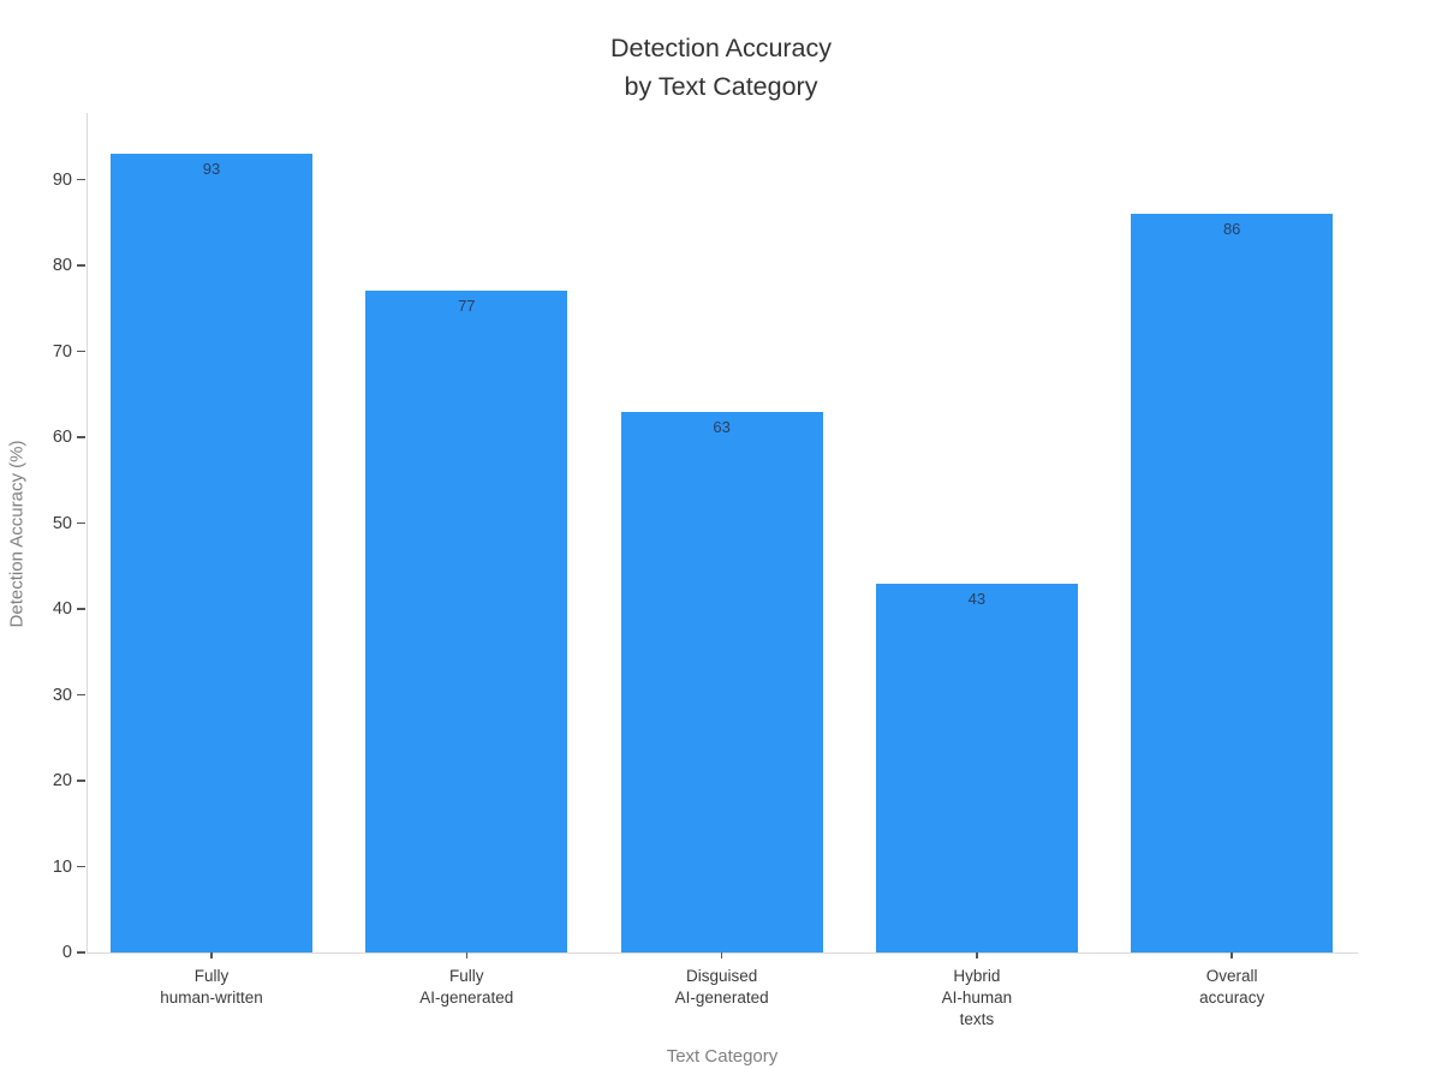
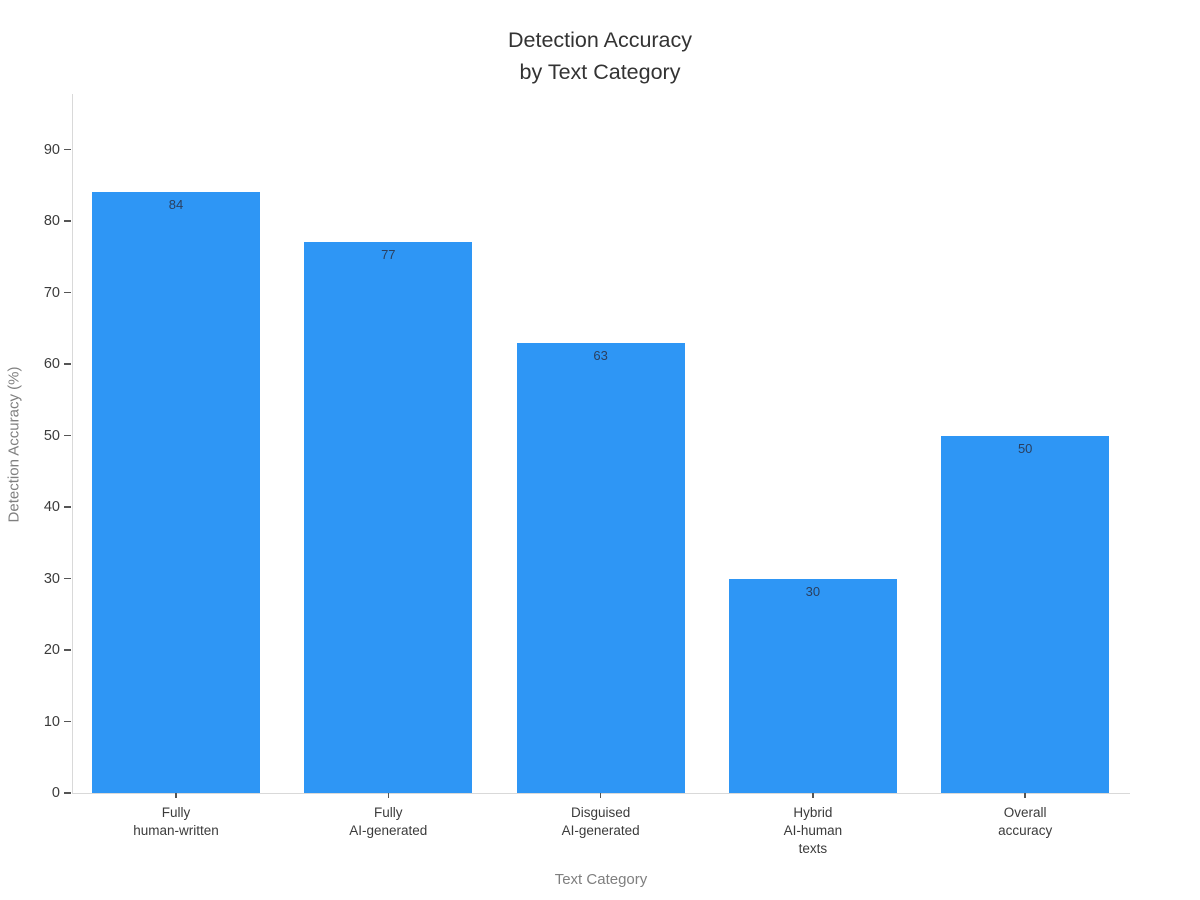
Fully human-written: 93 -> 84
Hybrid AI-human texts: 43 -> 30
Overall accuracy: 86 -> 50
